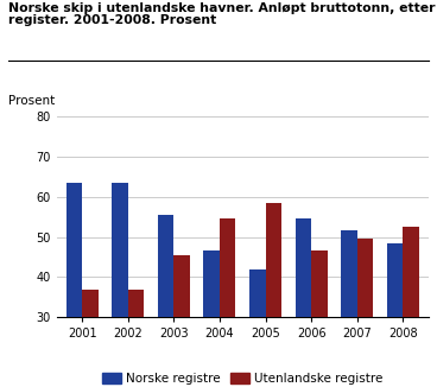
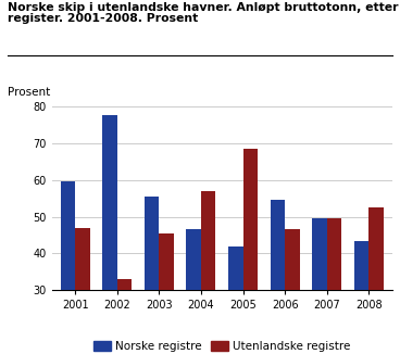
Norske registre/2001: 63.5 -> 59.5
Utenlandske registre/2001: 37.0 -> 47.0
Norske registre/2002: 63.5 -> 77.5
Utenlandske registre/2002: 37.0 -> 33.0
Utenlandske registre/2004: 54.5 -> 57.0
Utenlandske registre/2005: 58.5 -> 68.5
Norske registre/2007: 51.5 -> 49.5
Norske registre/2008: 48.5 -> 43.5
